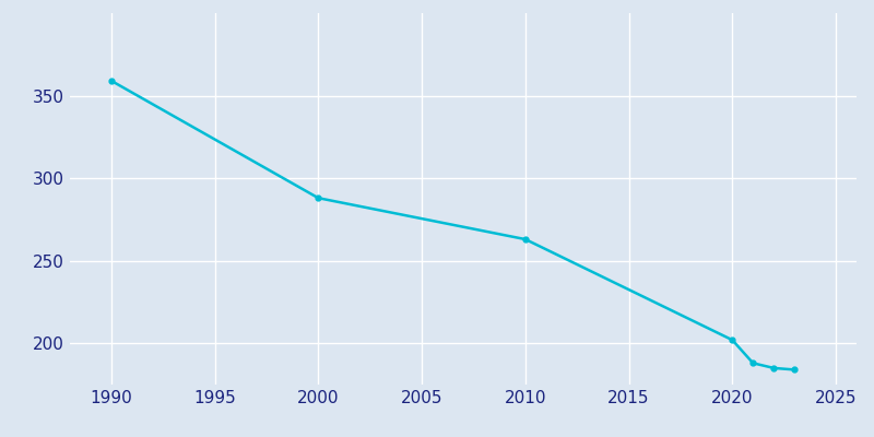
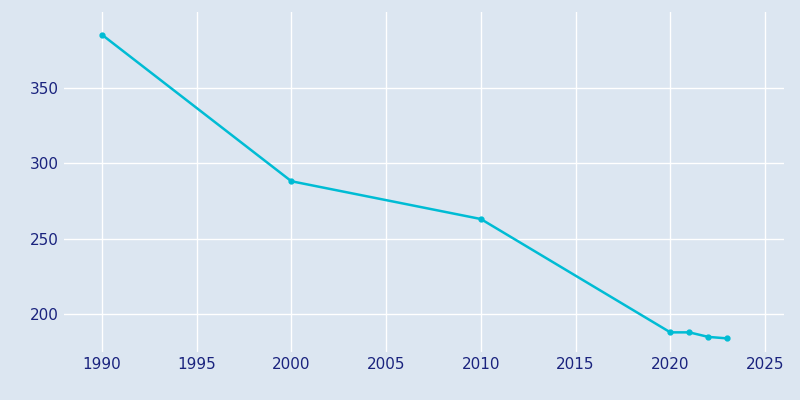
1990: 359 -> 385
2020: 202 -> 188
